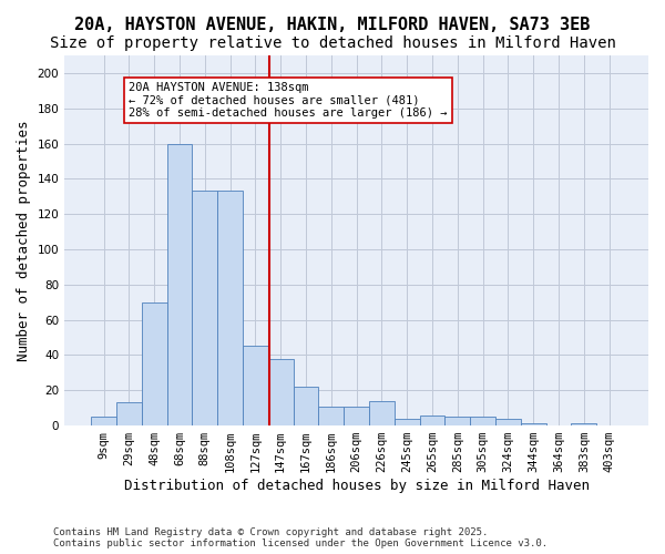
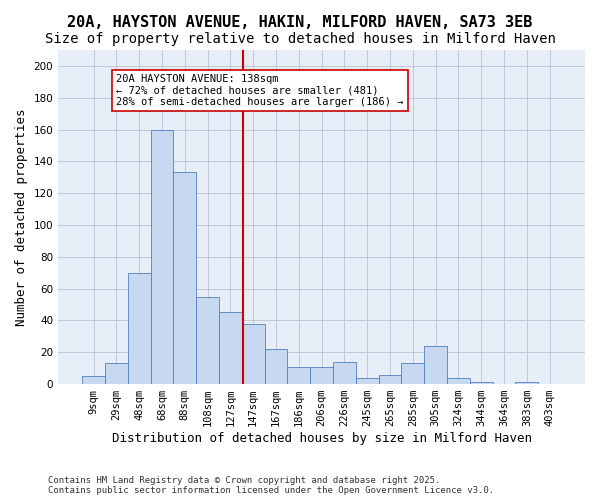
108sqm: 133 -> 55
285sqm: 5 -> 13
305sqm: 5 -> 24
